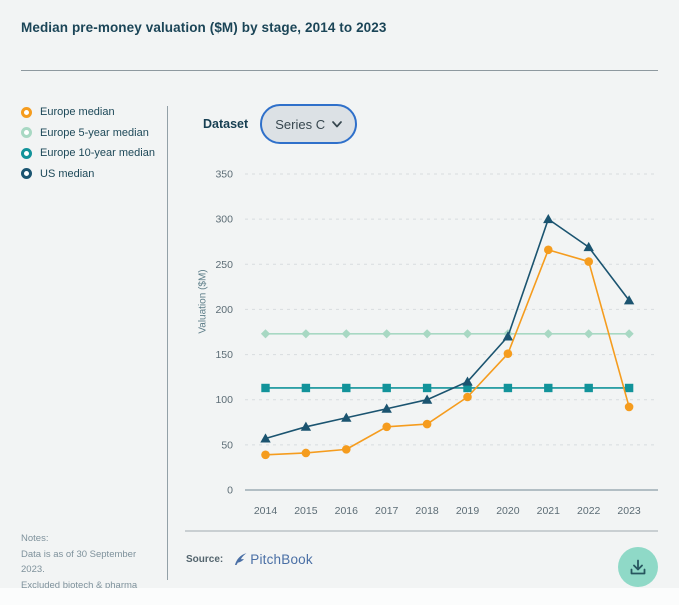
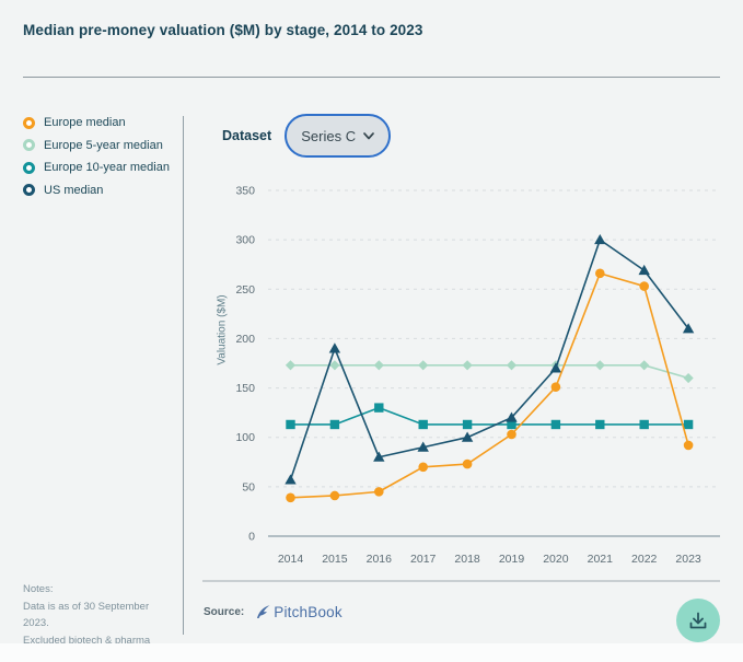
US median/2015: 70 -> 190
Europe 10-year median/2016: 110 -> 130
Europe 5-year median/2023: 170 -> 160
